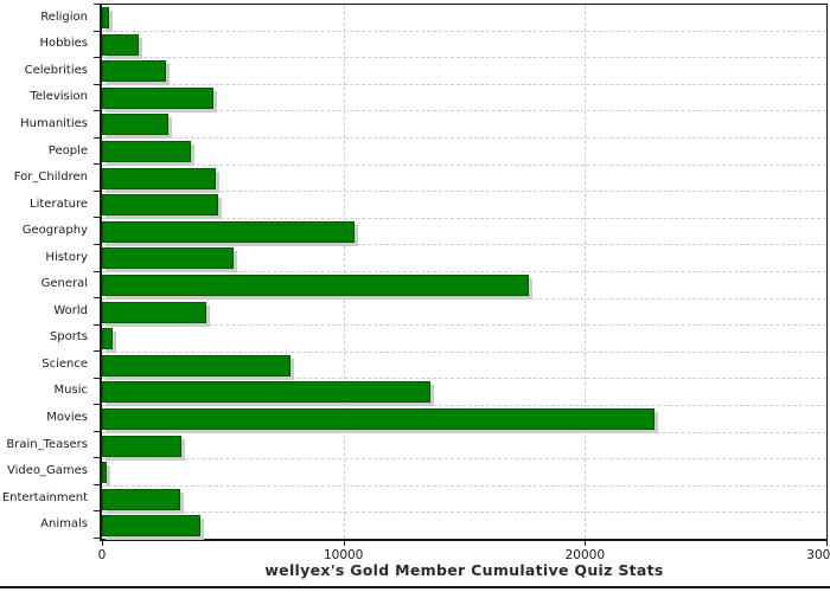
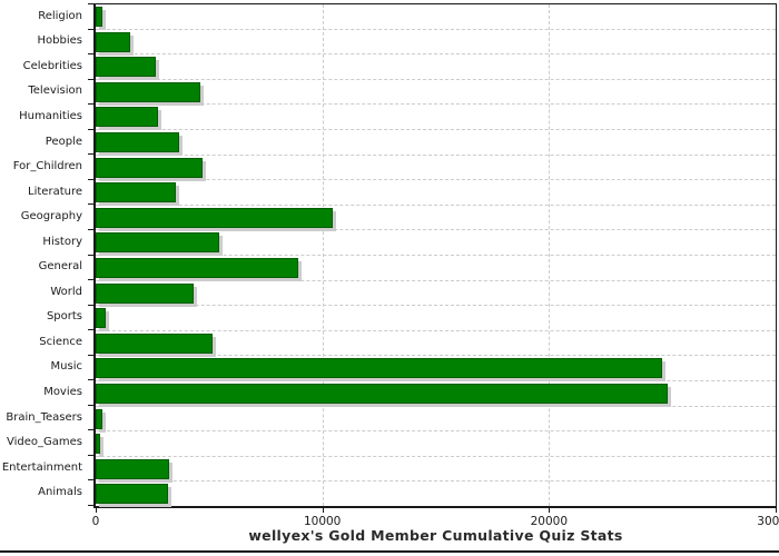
Literature: 4700 -> 3400
General: 17600 -> 8800
Science: 7700 -> 5000
Music: 13500 -> 24900
Movies: 22800 -> 25200
Brain_Teasers: 3200 -> 200
Animals: 4000 -> 3100
